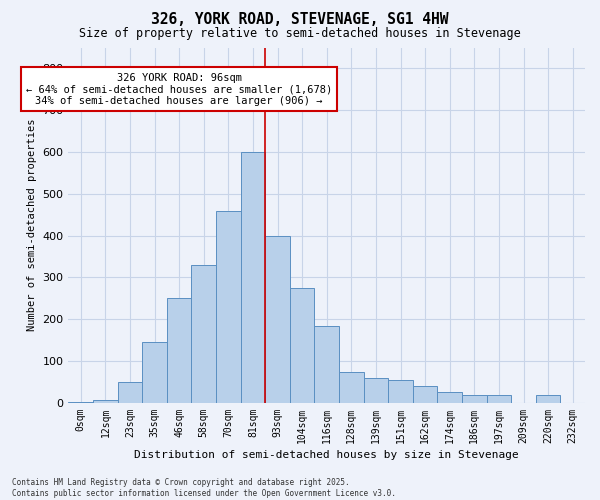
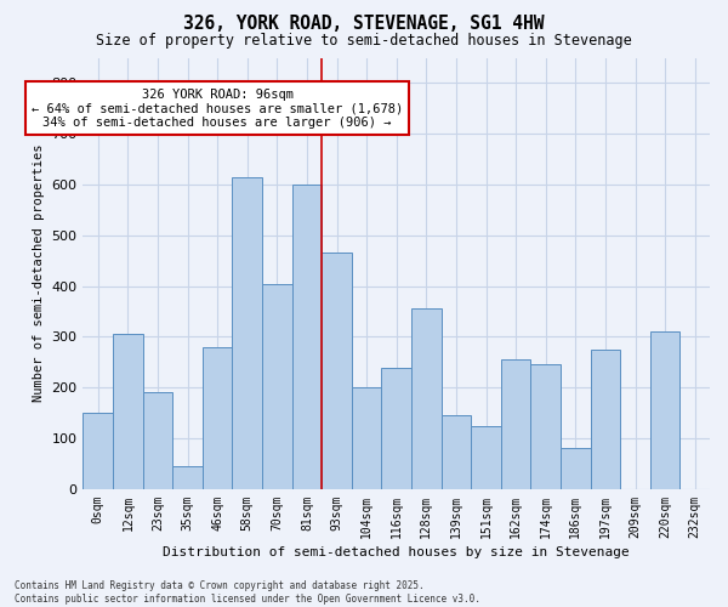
0sqm: 2 -> 150
12sqm: 7 -> 305
23sqm: 50 -> 190
35sqm: 145 -> 45
46sqm: 250 -> 280
58sqm: 330 -> 615
70sqm: 460 -> 405
93sqm: 400 -> 465
104sqm: 275 -> 200
116sqm: 185 -> 240
128sqm: 75 -> 355
139sqm: 60 -> 145
151sqm: 55 -> 125
162sqm: 40 -> 255
174sqm: 25 -> 245
186sqm: 20 -> 80
197sqm: 20 -> 275
220sqm: 20 -> 310
